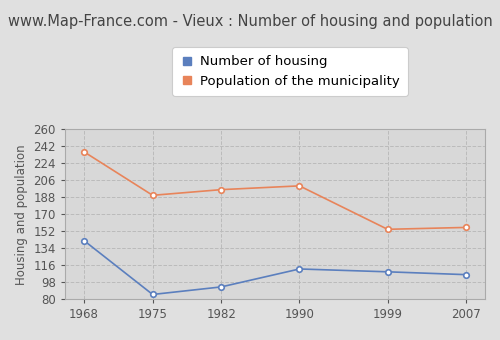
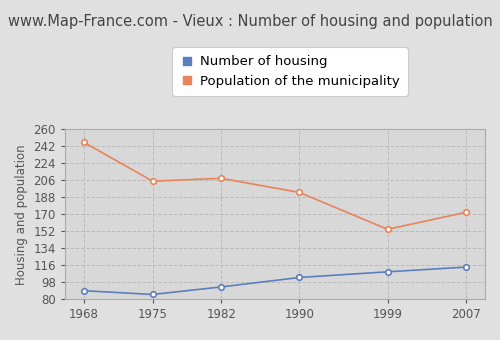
Number of housing/1968: 142 -> 89
Population of the municipality/1968: 236 -> 246
Population of the municipality/1975: 190 -> 205
Population of the municipality/1982: 196 -> 208
Number of housing/1990: 112 -> 103
Population of the municipality/1990: 200 -> 193
Number of housing/2007: 106 -> 114
Population of the municipality/2007: 156 -> 172
